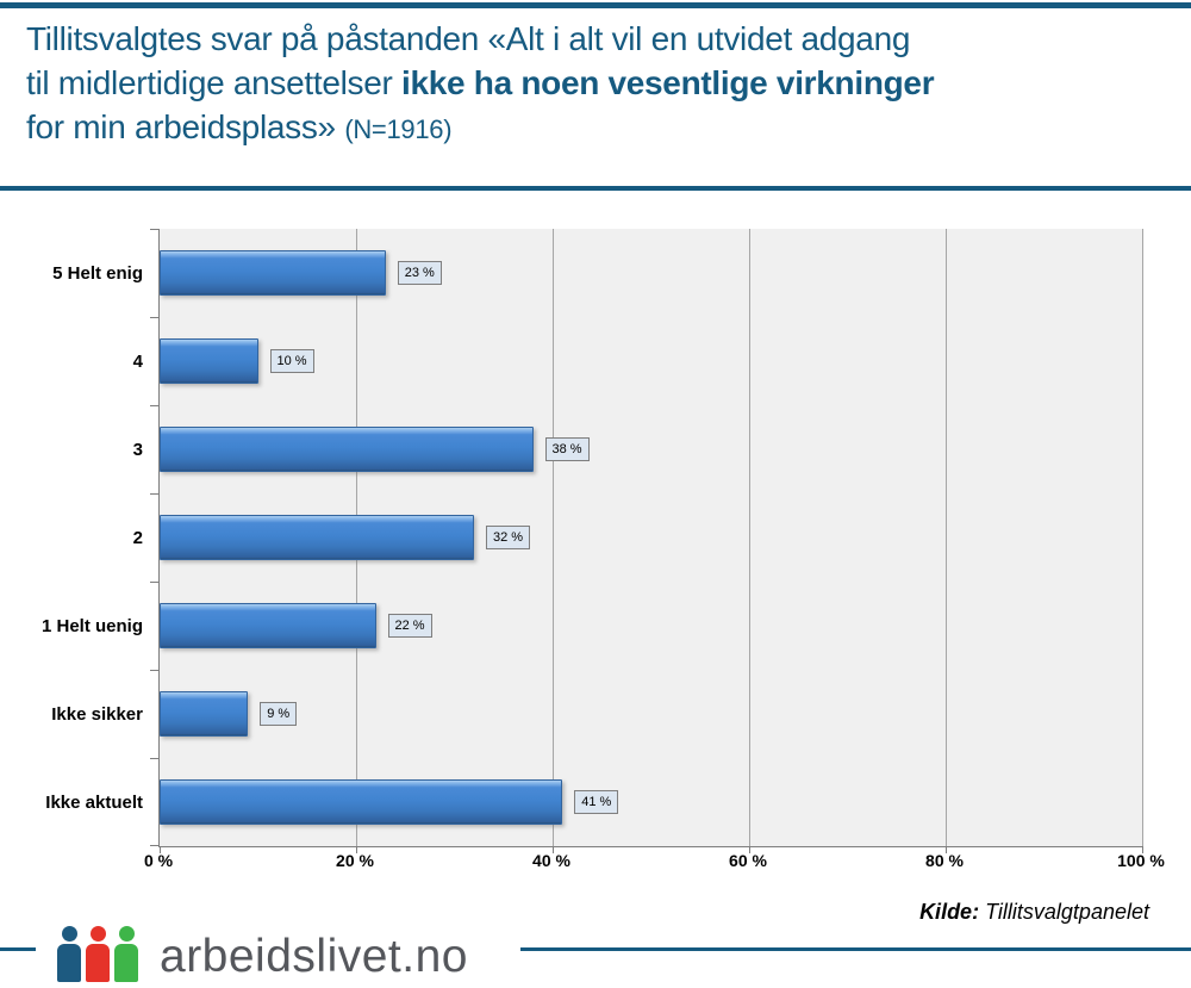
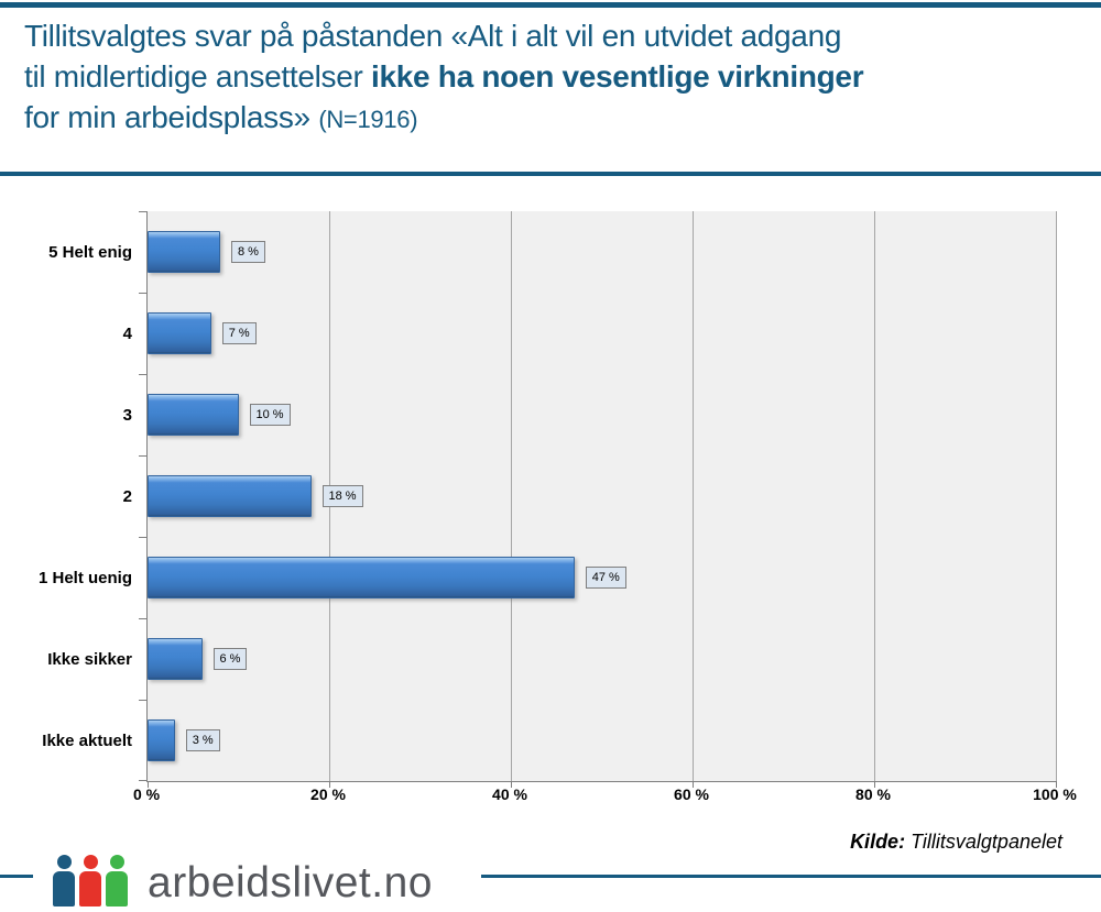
5 Helt enig: 23 -> 8
4: 10 -> 7
3: 38 -> 10
2: 32 -> 18
1 Helt uenig: 22 -> 47
Ikke sikker: 9 -> 6
Ikke aktuelt: 41 -> 3
